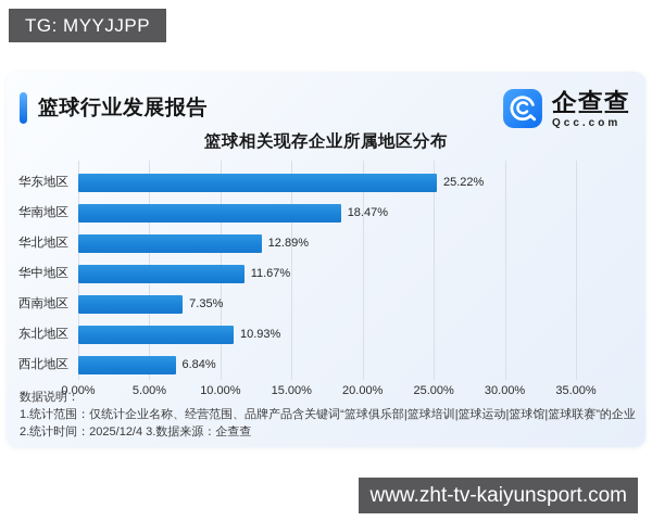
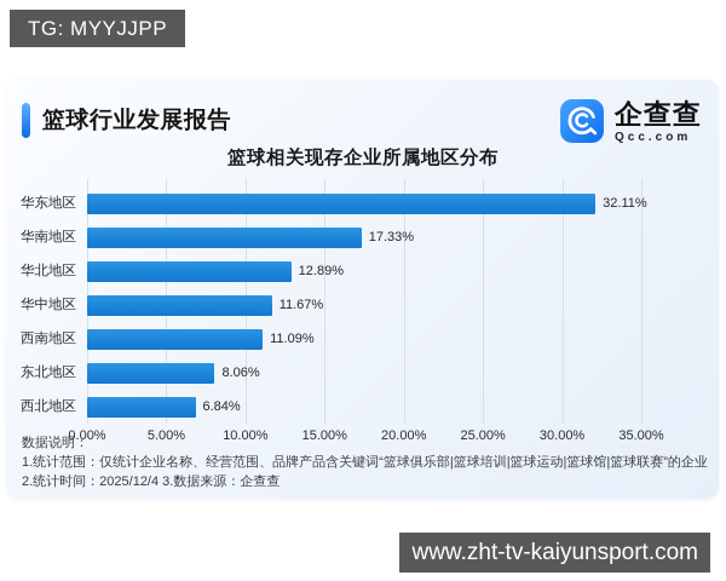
华东地区: 25.22% -> 32.11%
华南地区: 18.47% -> 17.33%
西南地区: 7.35% -> 11.09%
东北地区: 10.93% -> 8.06%
